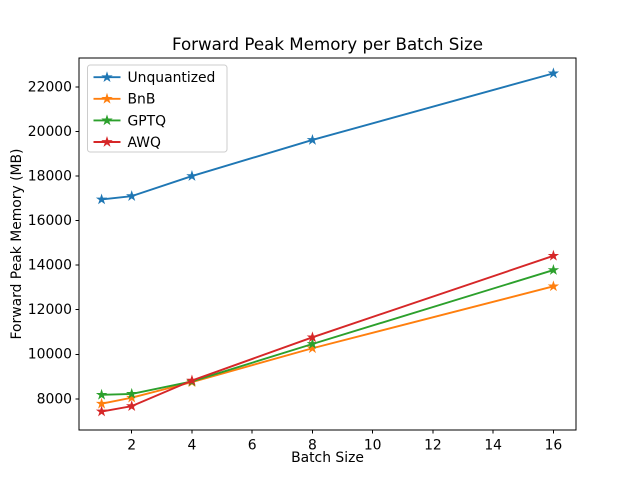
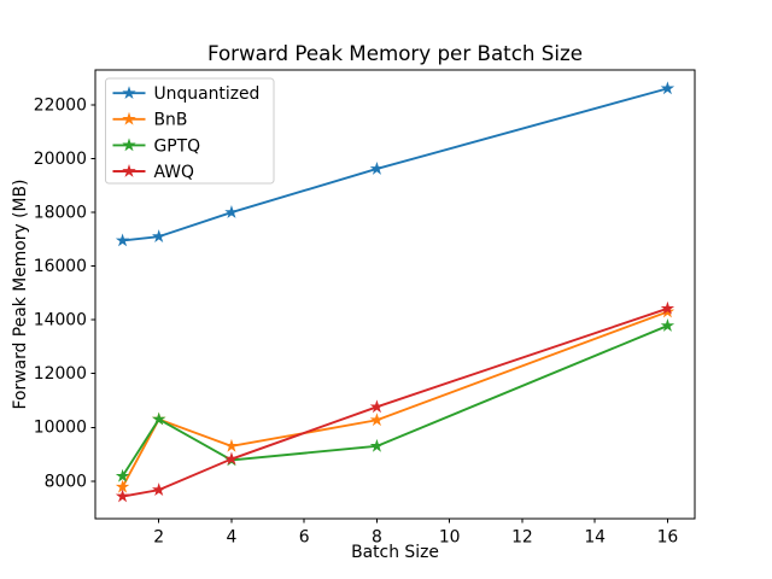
BnB/2: 8000 -> 10300
GPTQ/2: 8200 -> 10300
BnB/4: 8800 -> 9300
GPTQ/8: 10500 -> 9300
BnB/16: 13000 -> 14300
